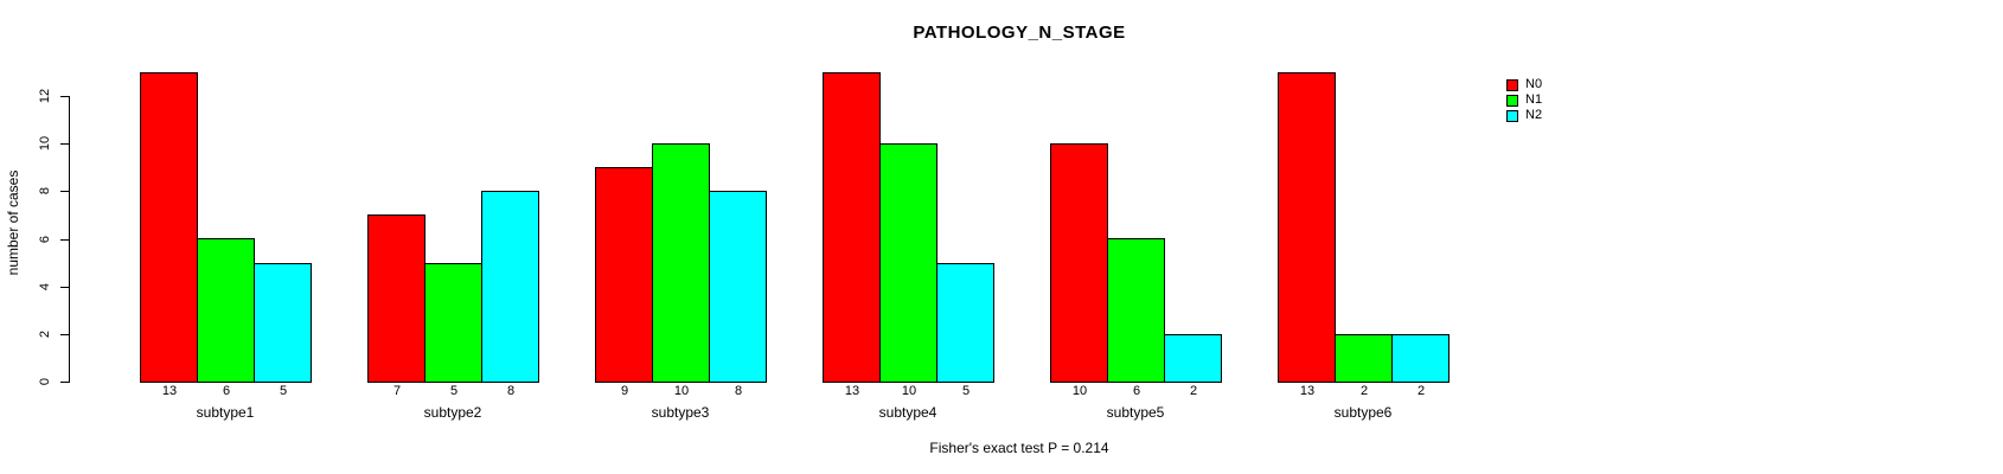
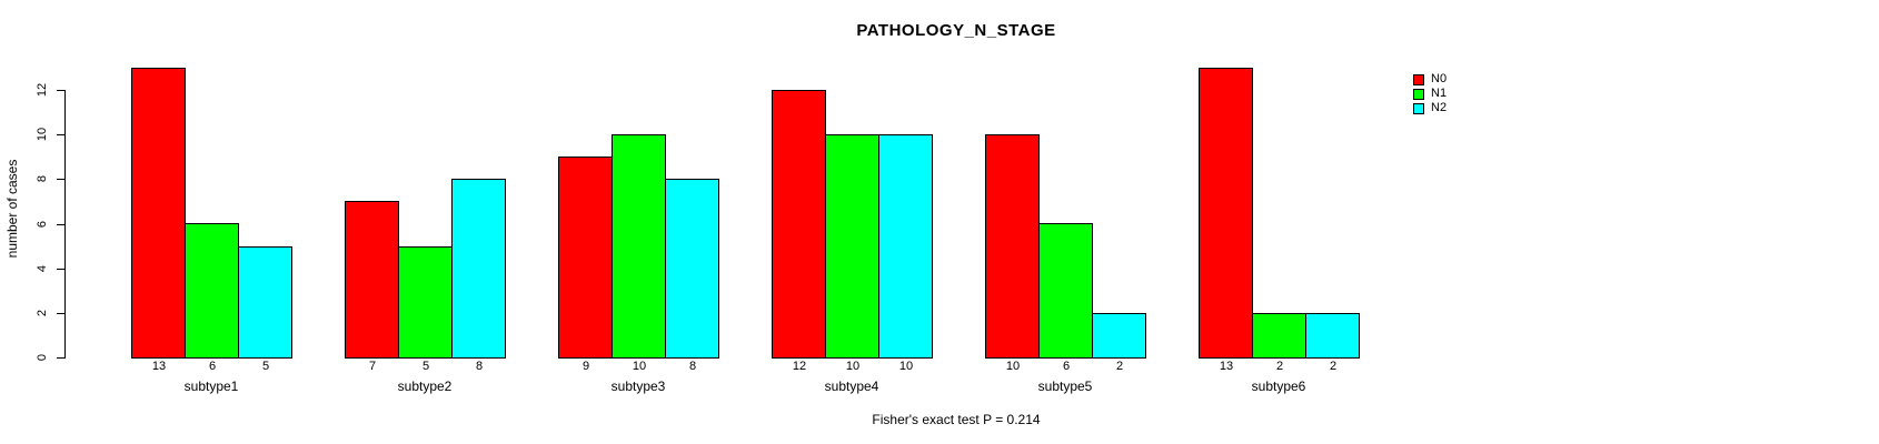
N0/subtype4: 13 -> 12
N2/subtype4: 5 -> 10
